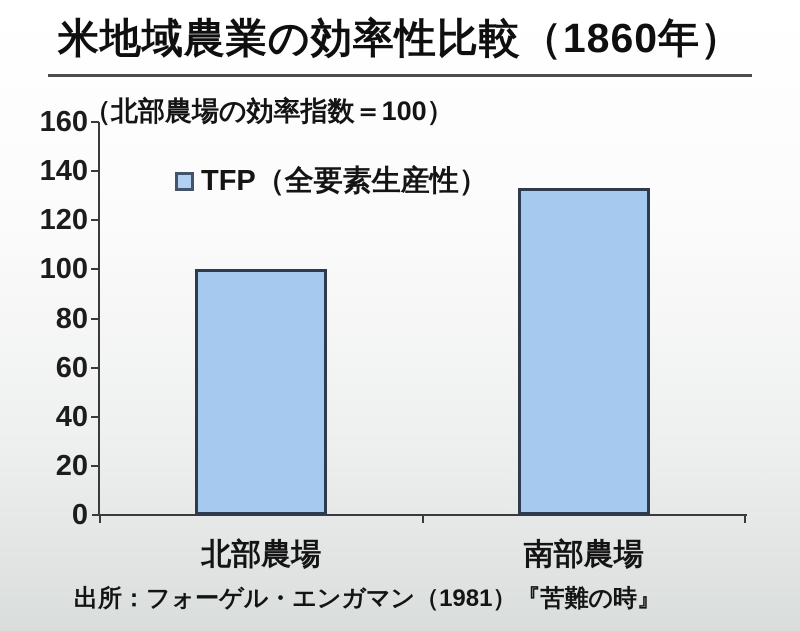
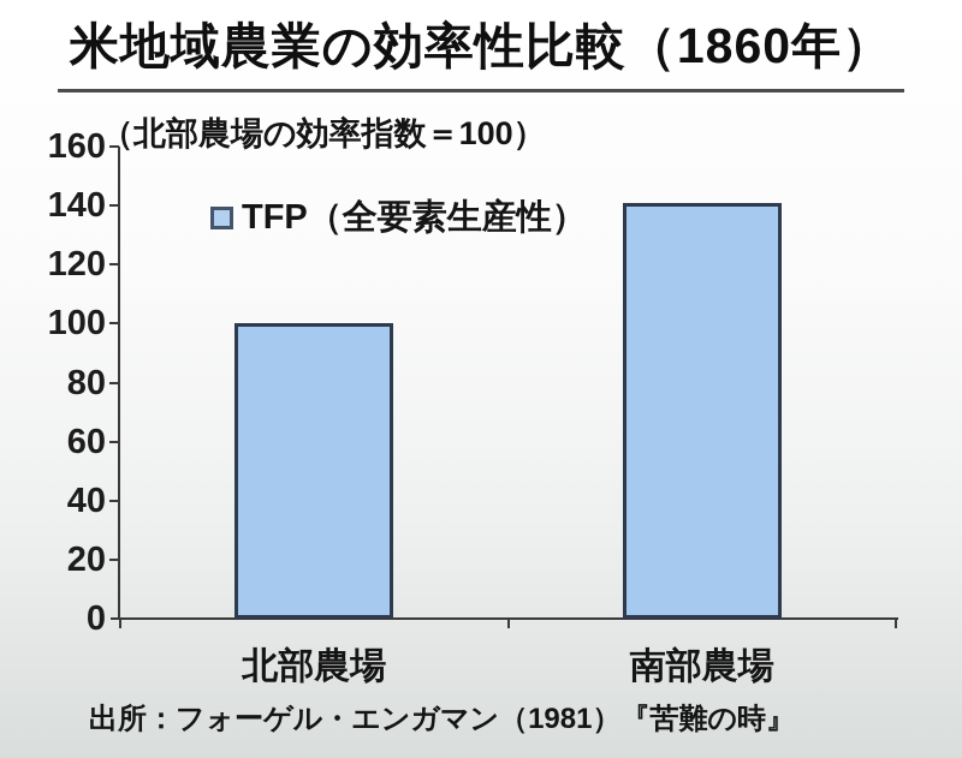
南部農場: 133 -> 141
